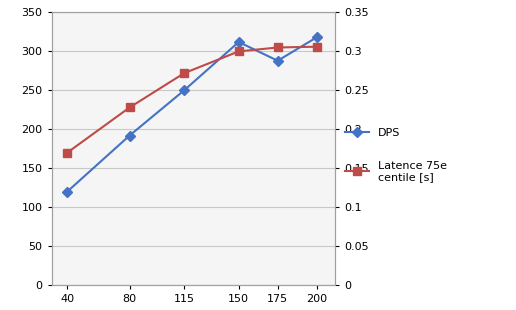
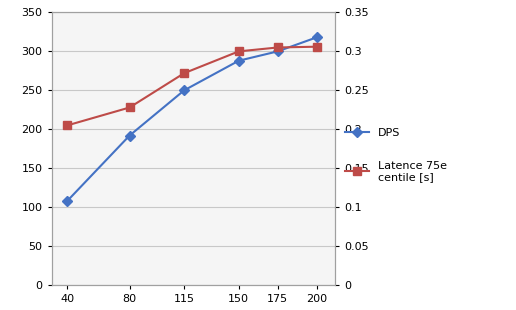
DPS/40: 120 -> 108
Latence 75e centile [s]/40: 0.170 -> 0.205
DPS/150: 312 -> 288
DPS/175: 288 -> 300
